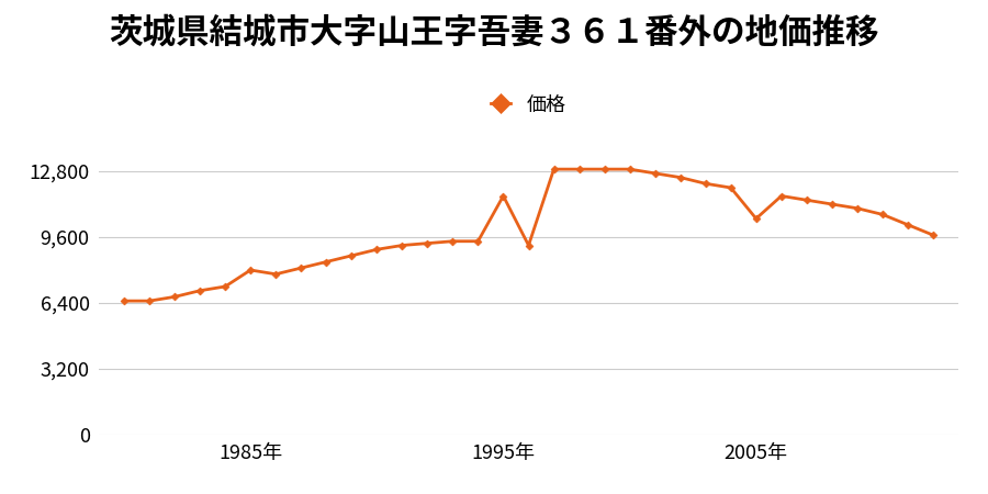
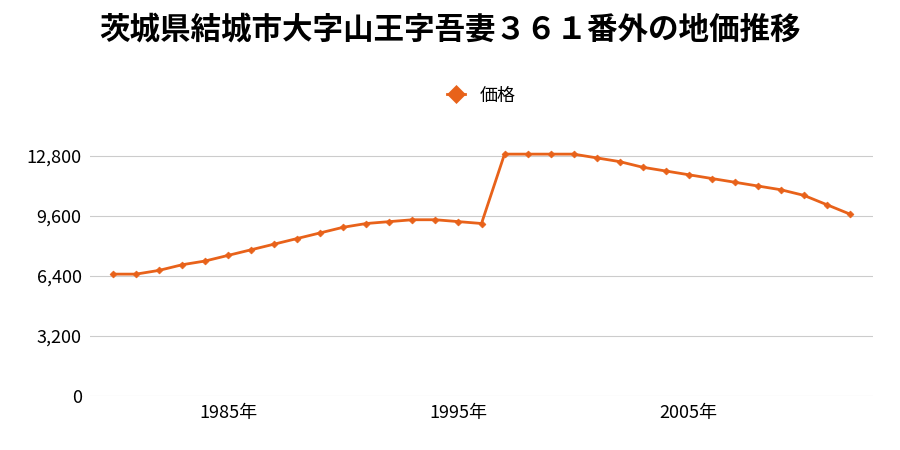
1985年: 8,000 -> 7,500
1995年: 11,600 -> 9,300
2005年: 10,500 -> 11,800
